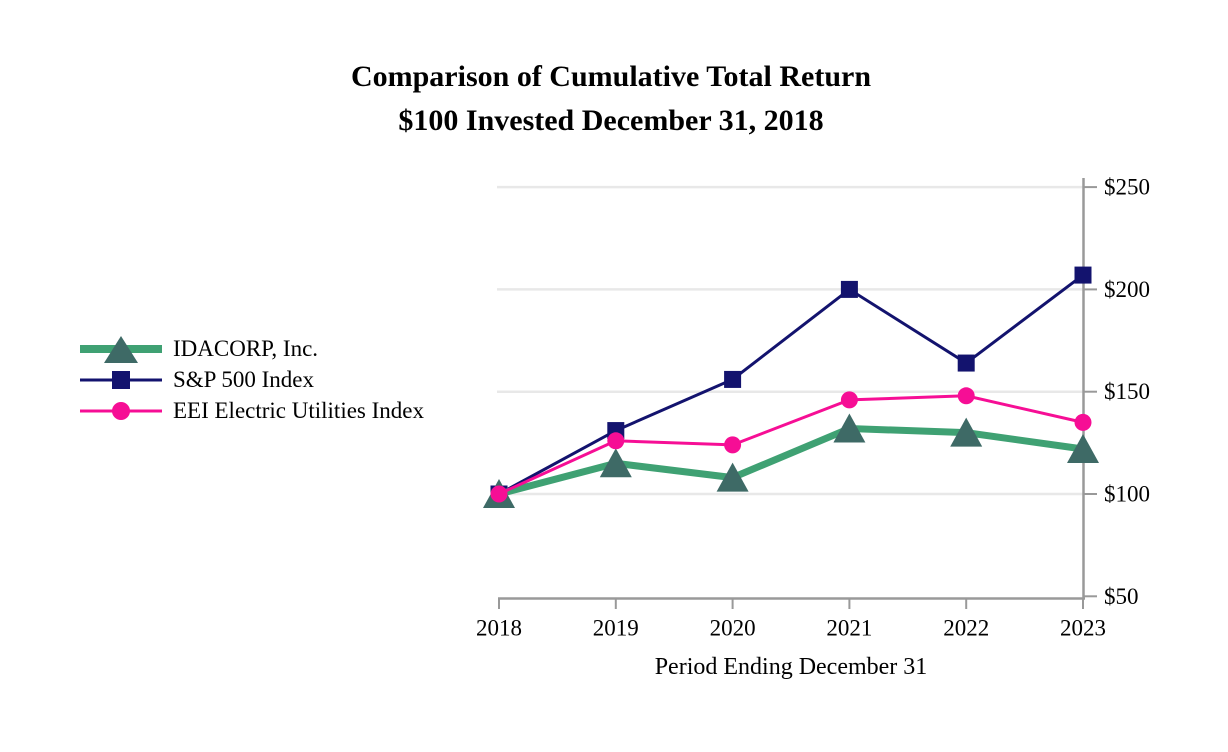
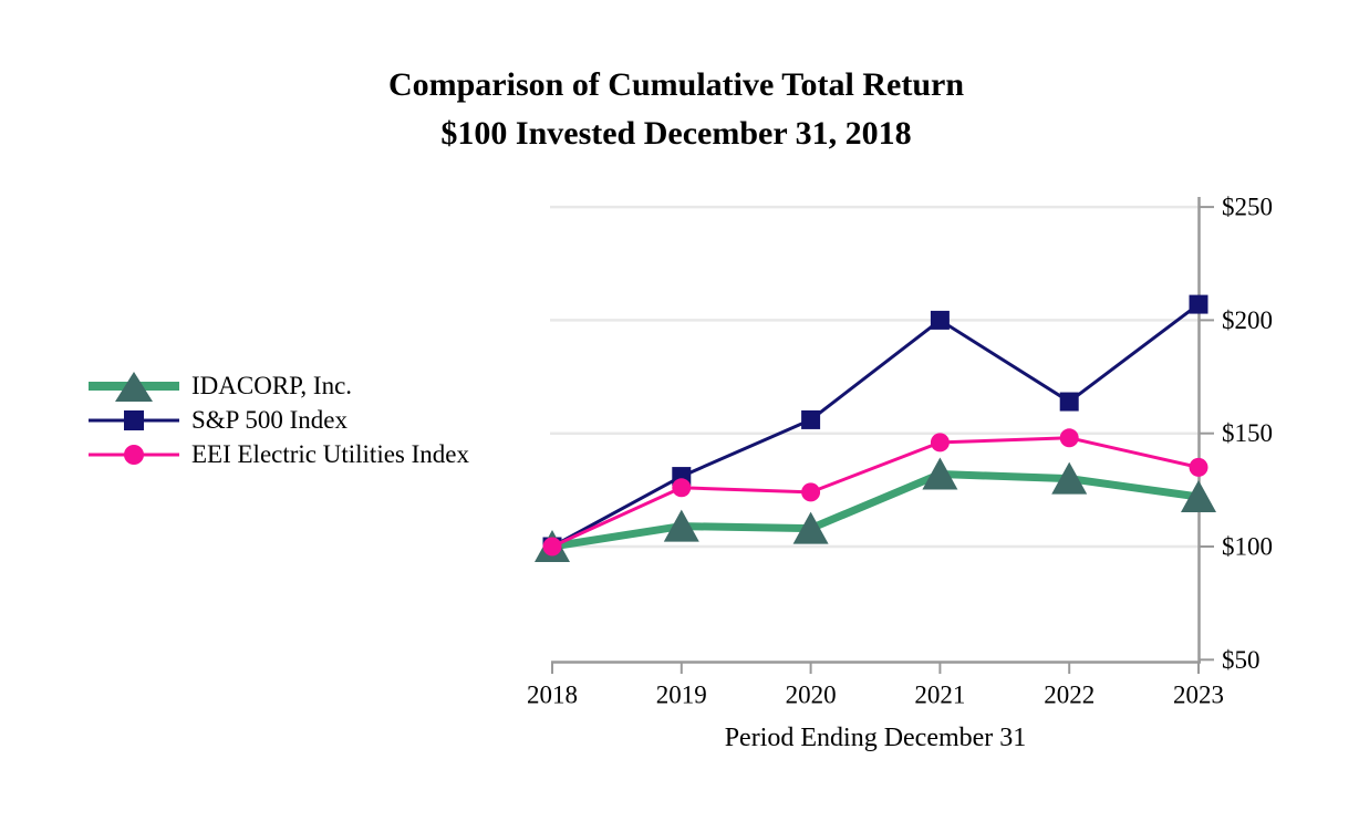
IDACORP, Inc./2019: $115 -> $109
